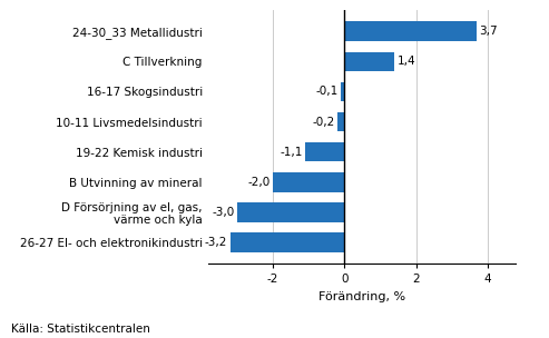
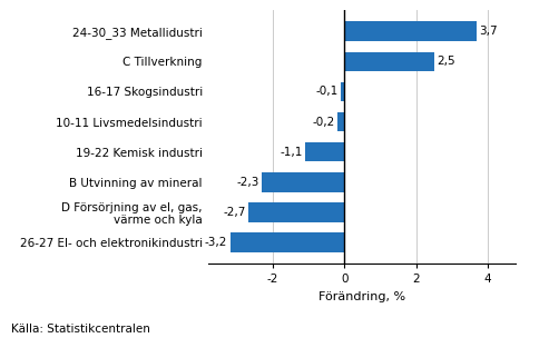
C Tillverkning: 1,4 -> 2,5
B Utvinning av mineral: -2,0 -> -2,3
D Försörjning av el, gas, värme och kyla: -3,0 -> -2,7
